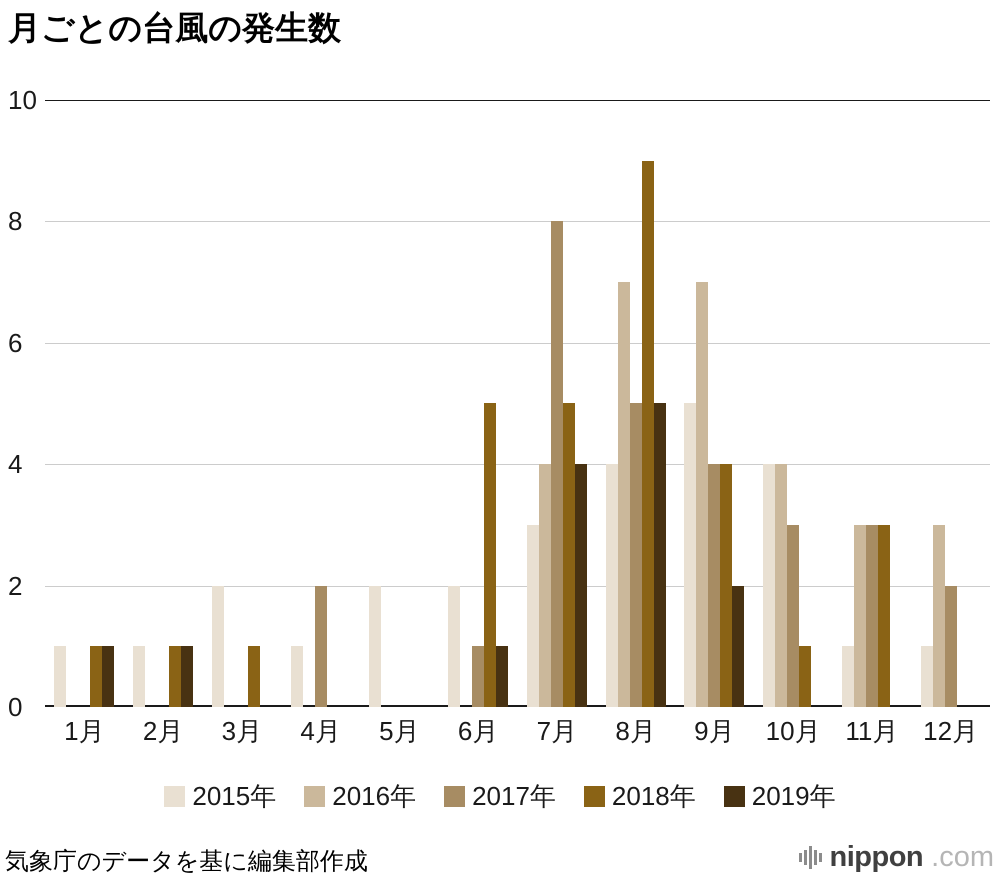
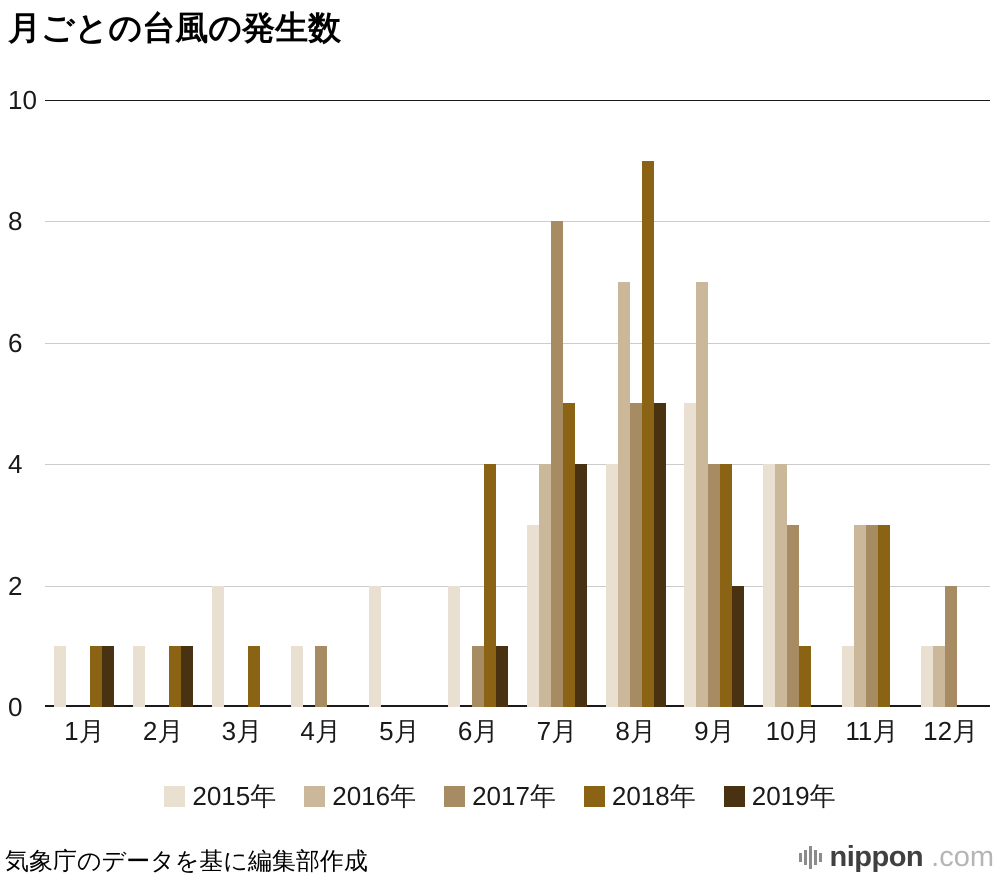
2017年/4月: 2 -> 1
2018年/6月: 5 -> 4
2016年/12月: 3 -> 1
